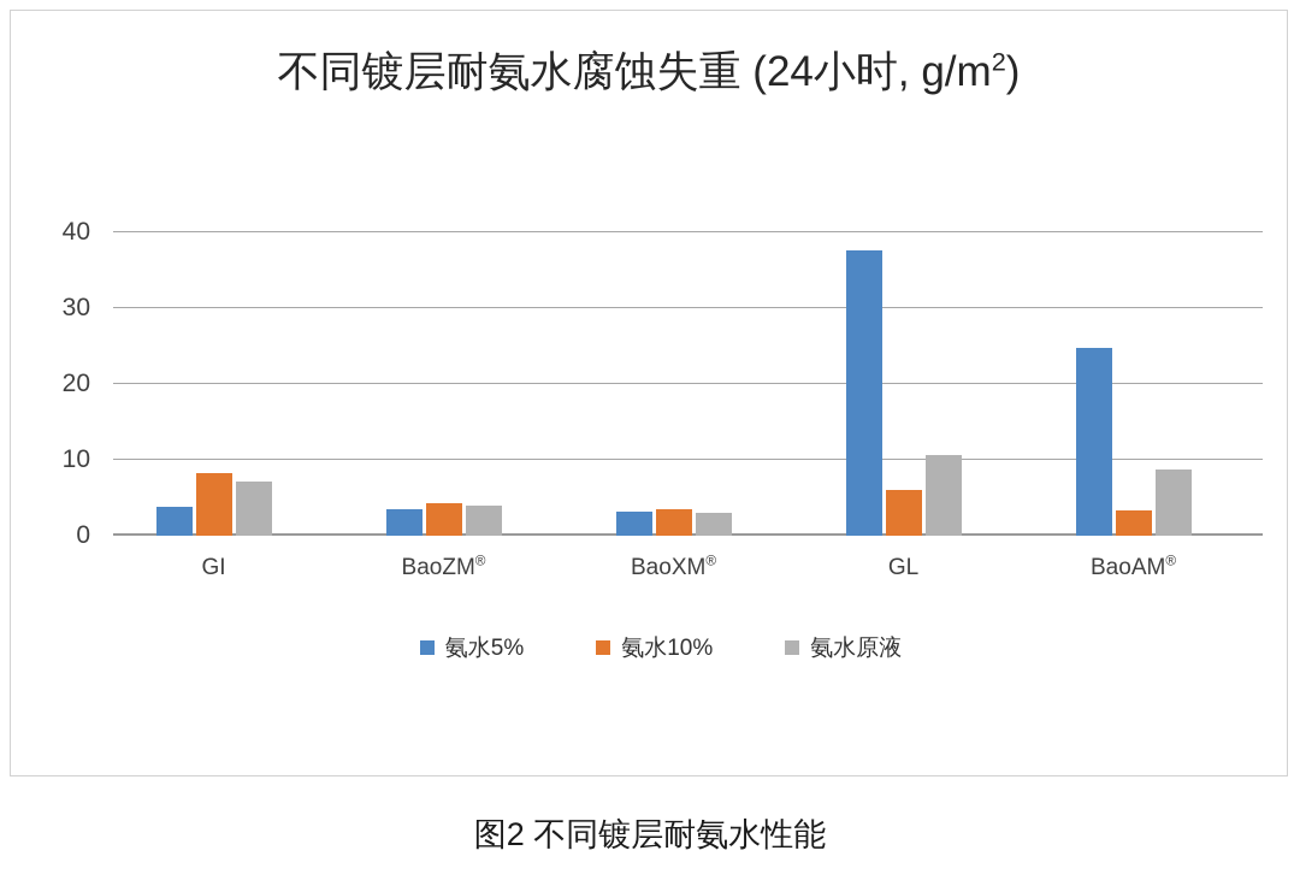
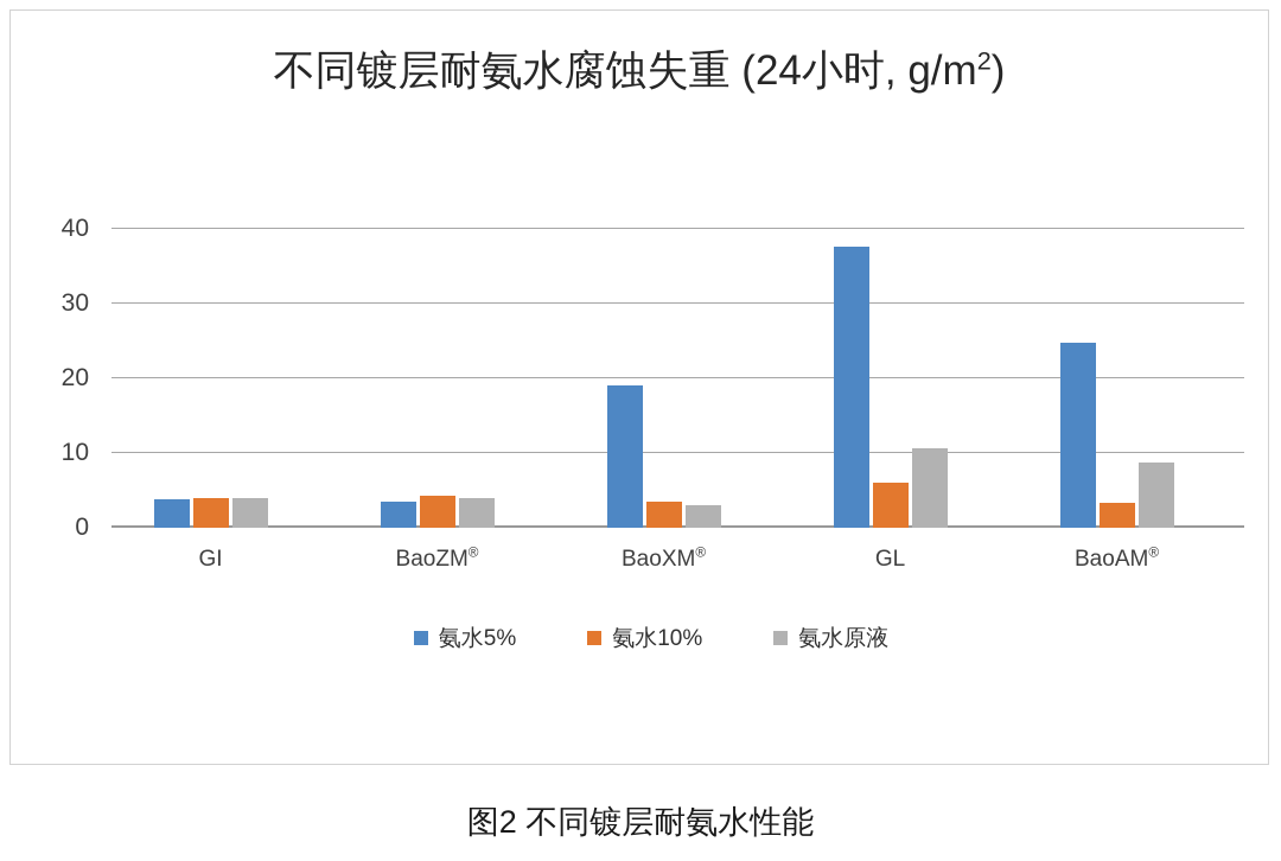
氨水10%/GI: 8 -> 4
氨水原液/GI: 7 -> 4
氨水5%/BaoXM®: 3 -> 19
